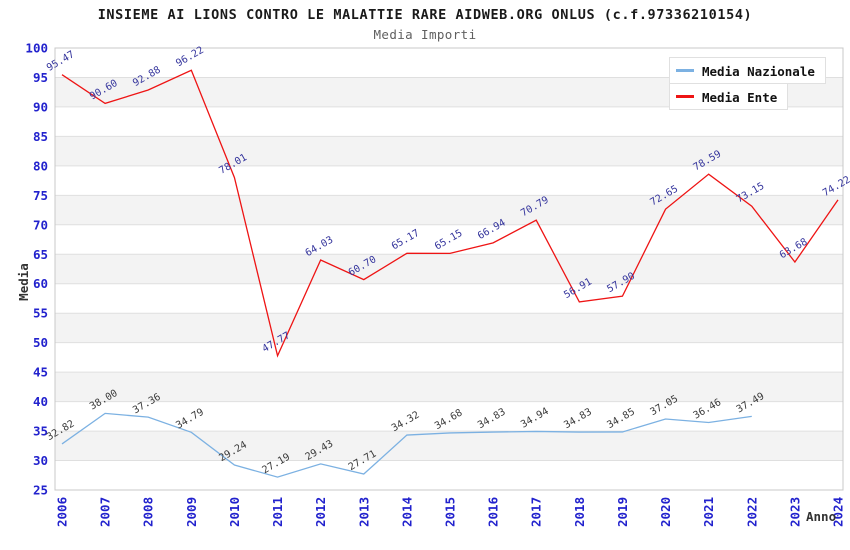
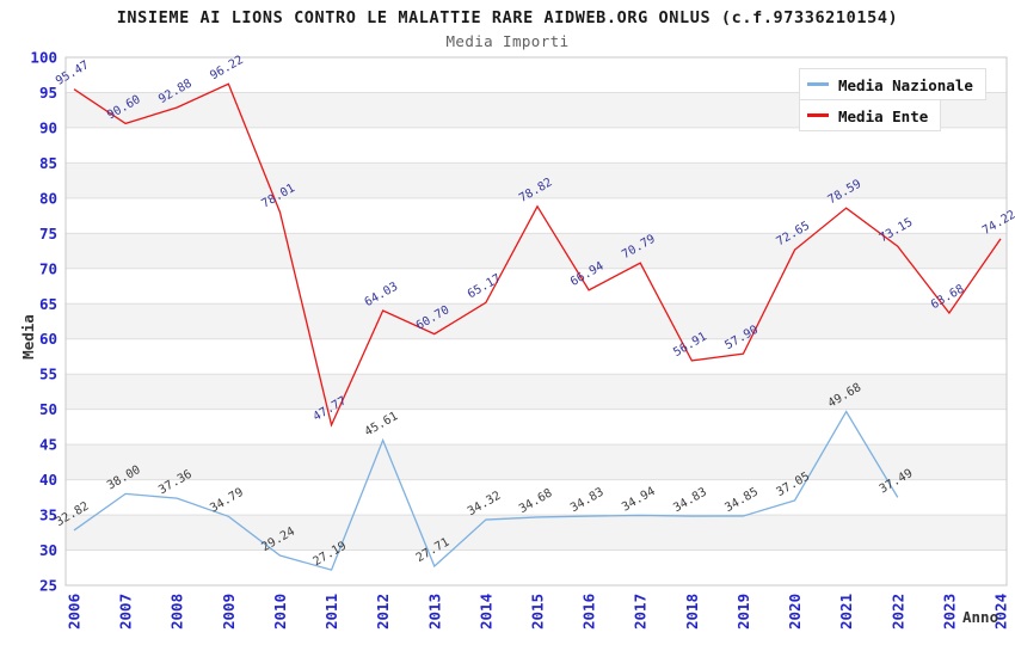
Media Nazionale/2012: 29.43 -> 45.61
Media Ente/2015: 65.15 -> 78.82
Media Nazionale/2021: 36.46 -> 49.68
